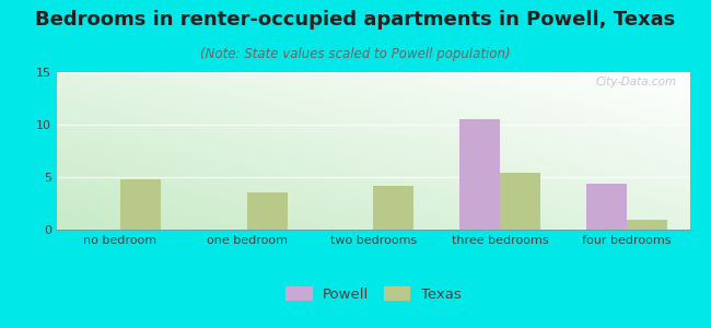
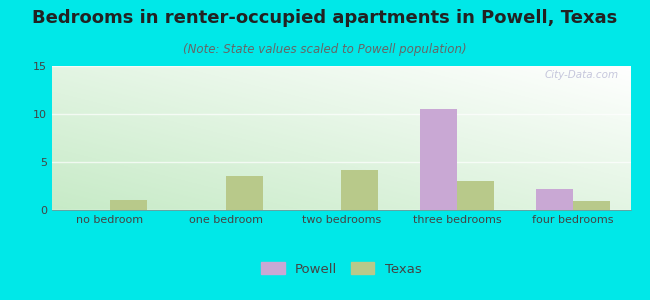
Texas/no bedroom: 4.8 -> 1.0
Texas/three bedrooms: 5.4 -> 3.0
Powell/four bedrooms: 4.4 -> 2.2
